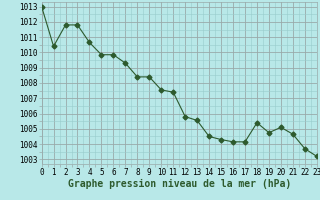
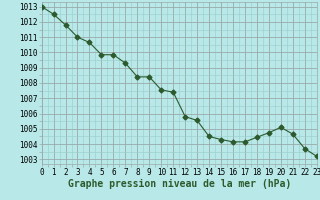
1: 1010.4 -> 1012.5
3: 1011.8 -> 1011.0
18: 1005.4 -> 1004.5
